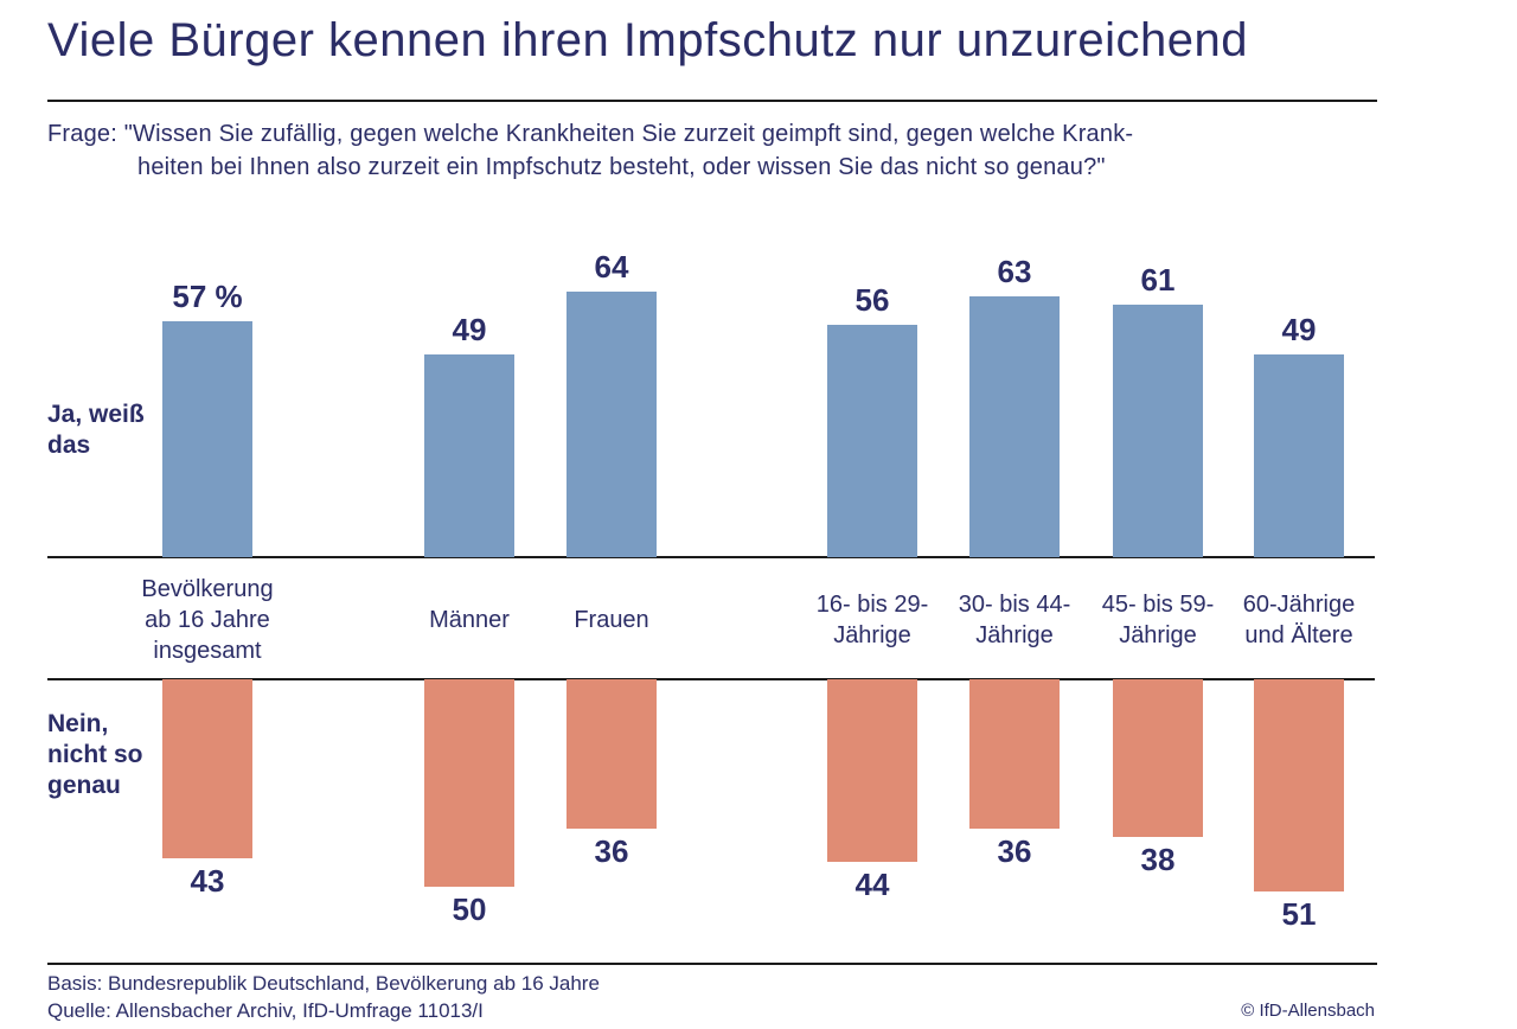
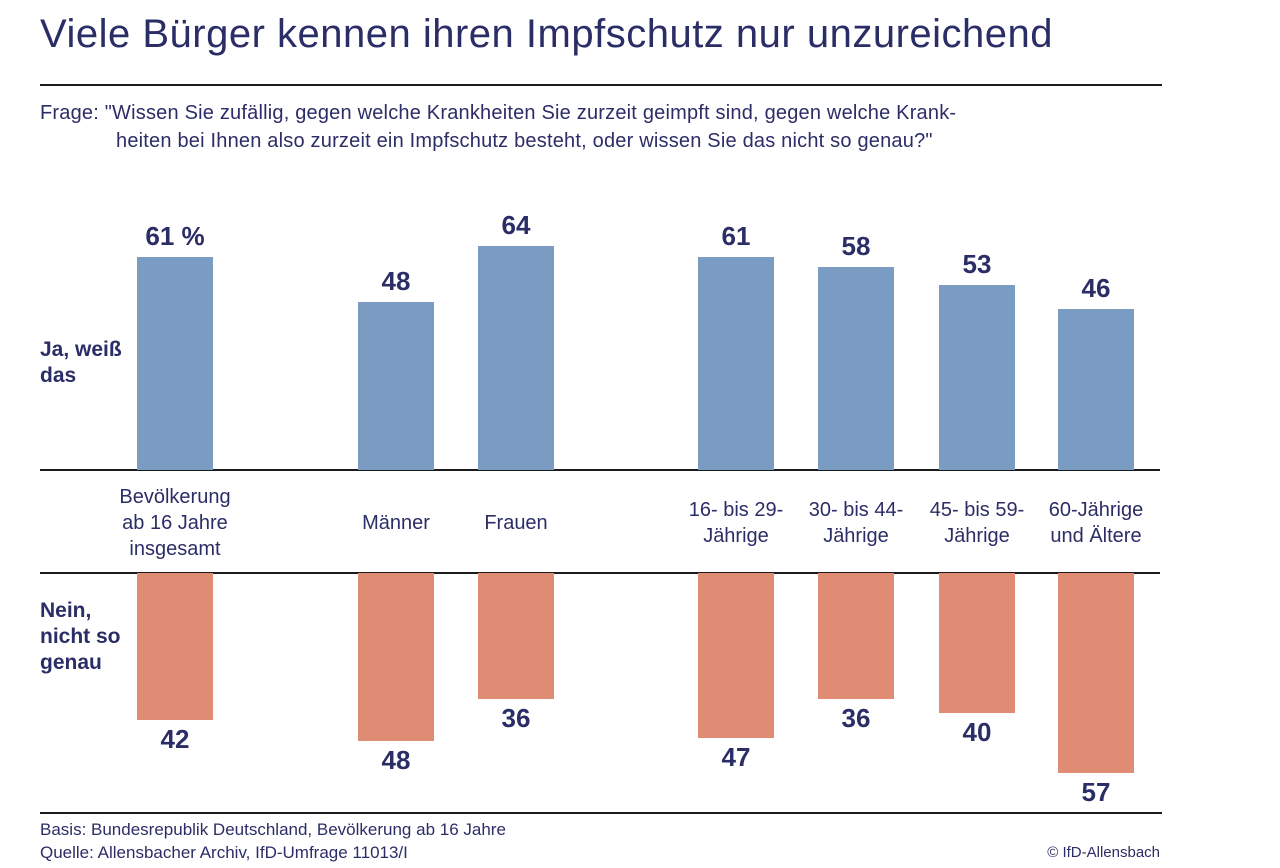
Ja, weiß das/Bevölkerung ab 16 Jahre insgesamt: 57 -> 61
Nein, nicht so genau/Bevölkerung ab 16 Jahre insgesamt: 43 -> 42
Ja, weiß das/Männer: 49 -> 48
Nein, nicht so genau/Männer: 50 -> 48
Ja, weiß das/16- bis 29- Jährige: 56 -> 61
Nein, nicht so genau/16- bis 29- Jährige: 44 -> 47
Ja, weiß das/30- bis 44- Jährige: 63 -> 58
Ja, weiß das/45- bis 59- Jährige: 61 -> 53
Nein, nicht so genau/45- bis 59- Jährige: 38 -> 40
Ja, weiß das/60-Jährige und Ältere: 49 -> 46
Nein, nicht so genau/60-Jährige und Ältere: 51 -> 57
